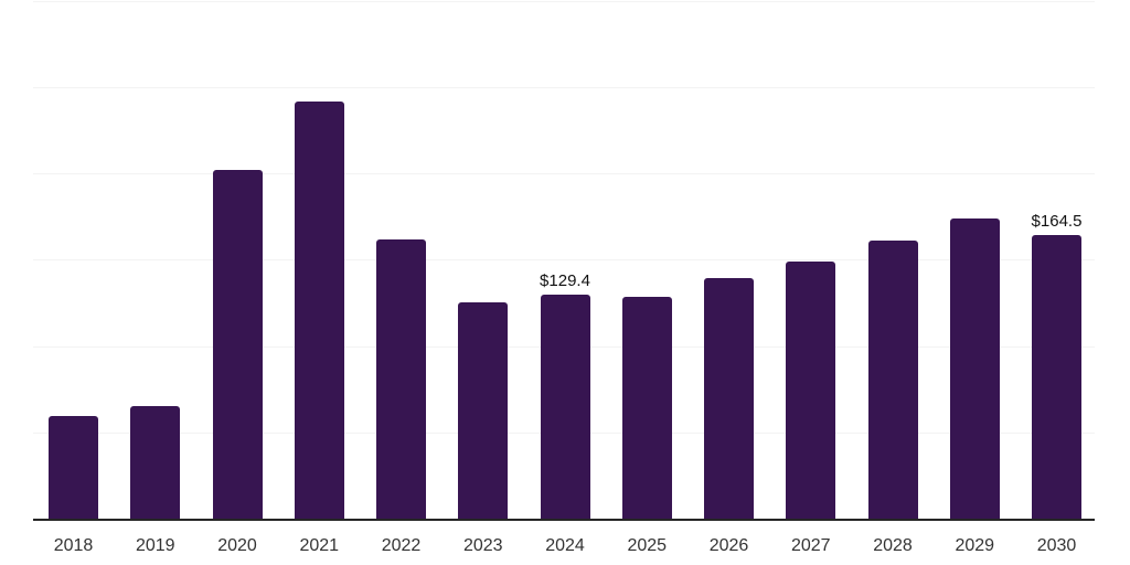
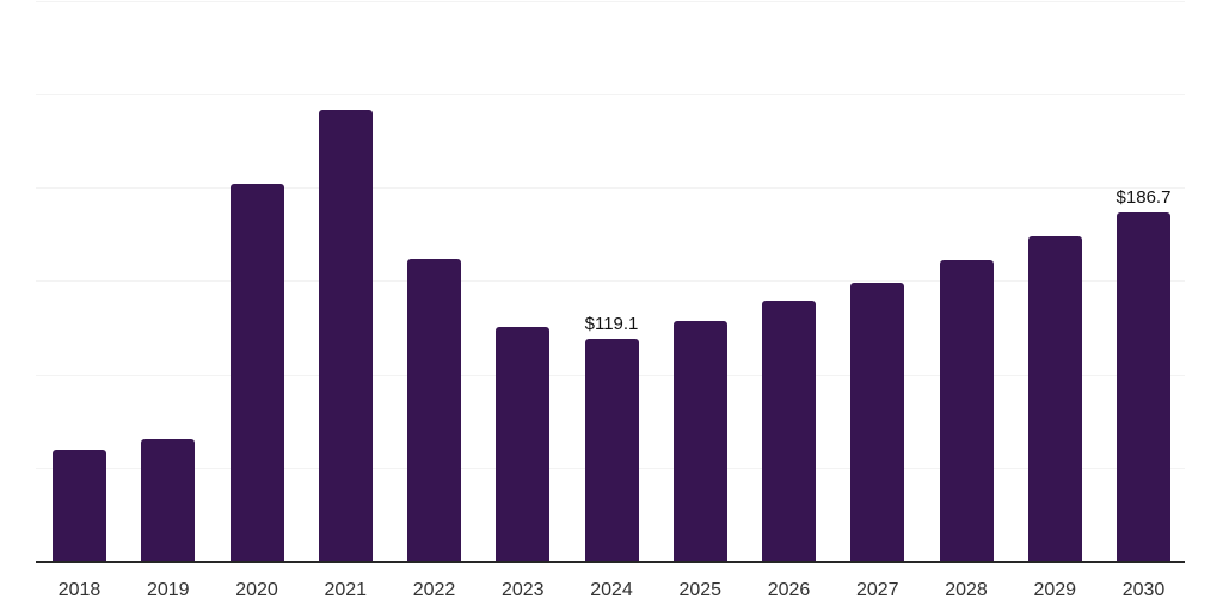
2024: $129.4 -> $119.1
2030: $164.5 -> $186.7
